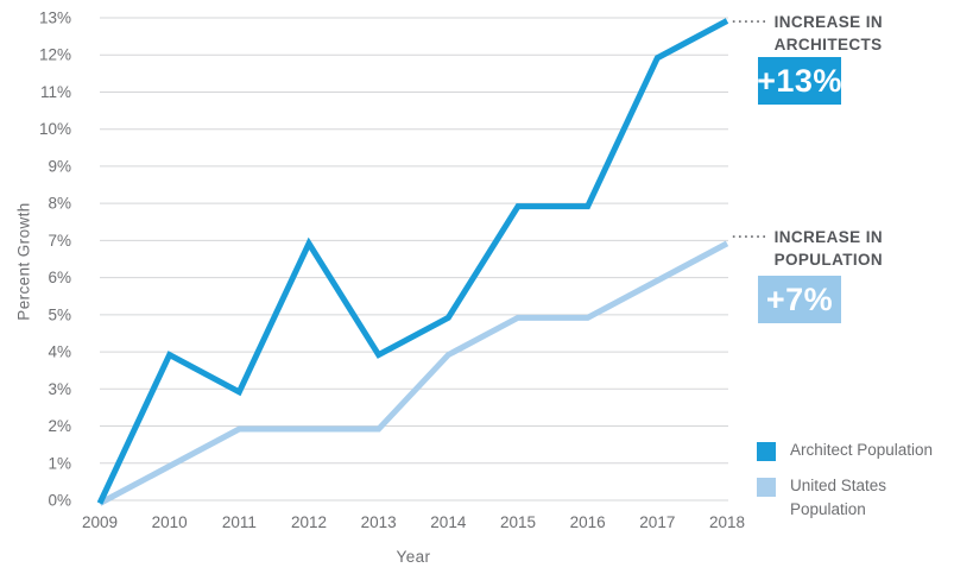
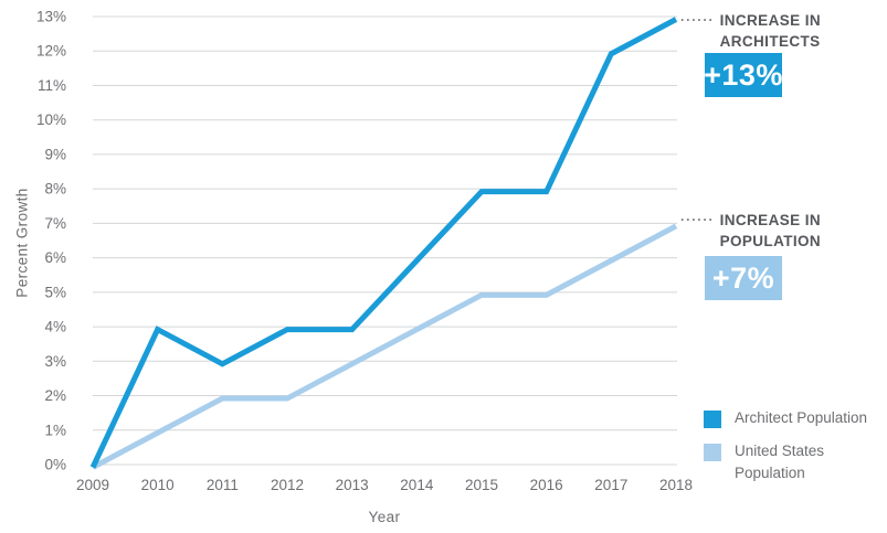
Architect Population/2012: 7% -> 4%
United States Population/2013: 2% -> 3%
Architect Population/2014: 5% -> 6%
